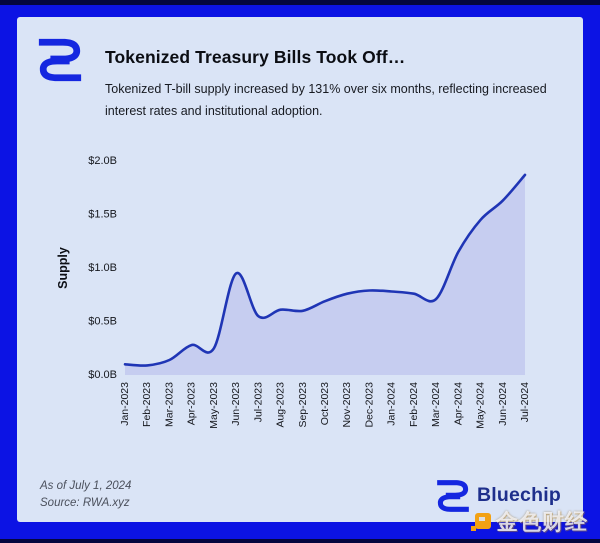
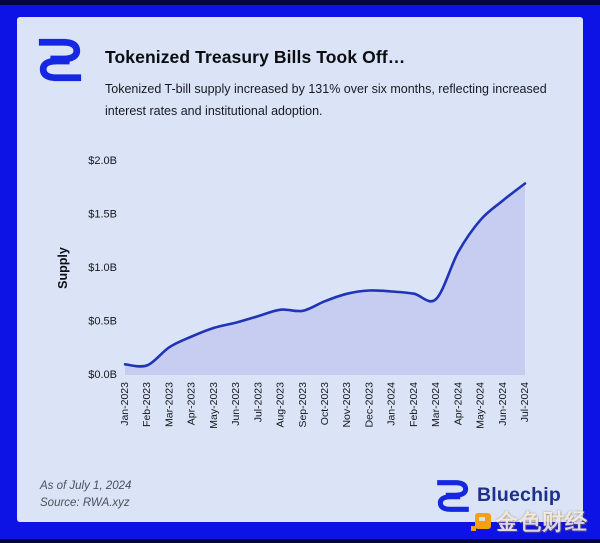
Mar-2023: $0.14B -> $0.26B
Apr-2023: $0.28B -> $0.36B
May-2023: $0.25B -> $0.44B
Jun-2023: $0.95B -> $0.49B
Jul-2024: $1.87B -> $1.79B
